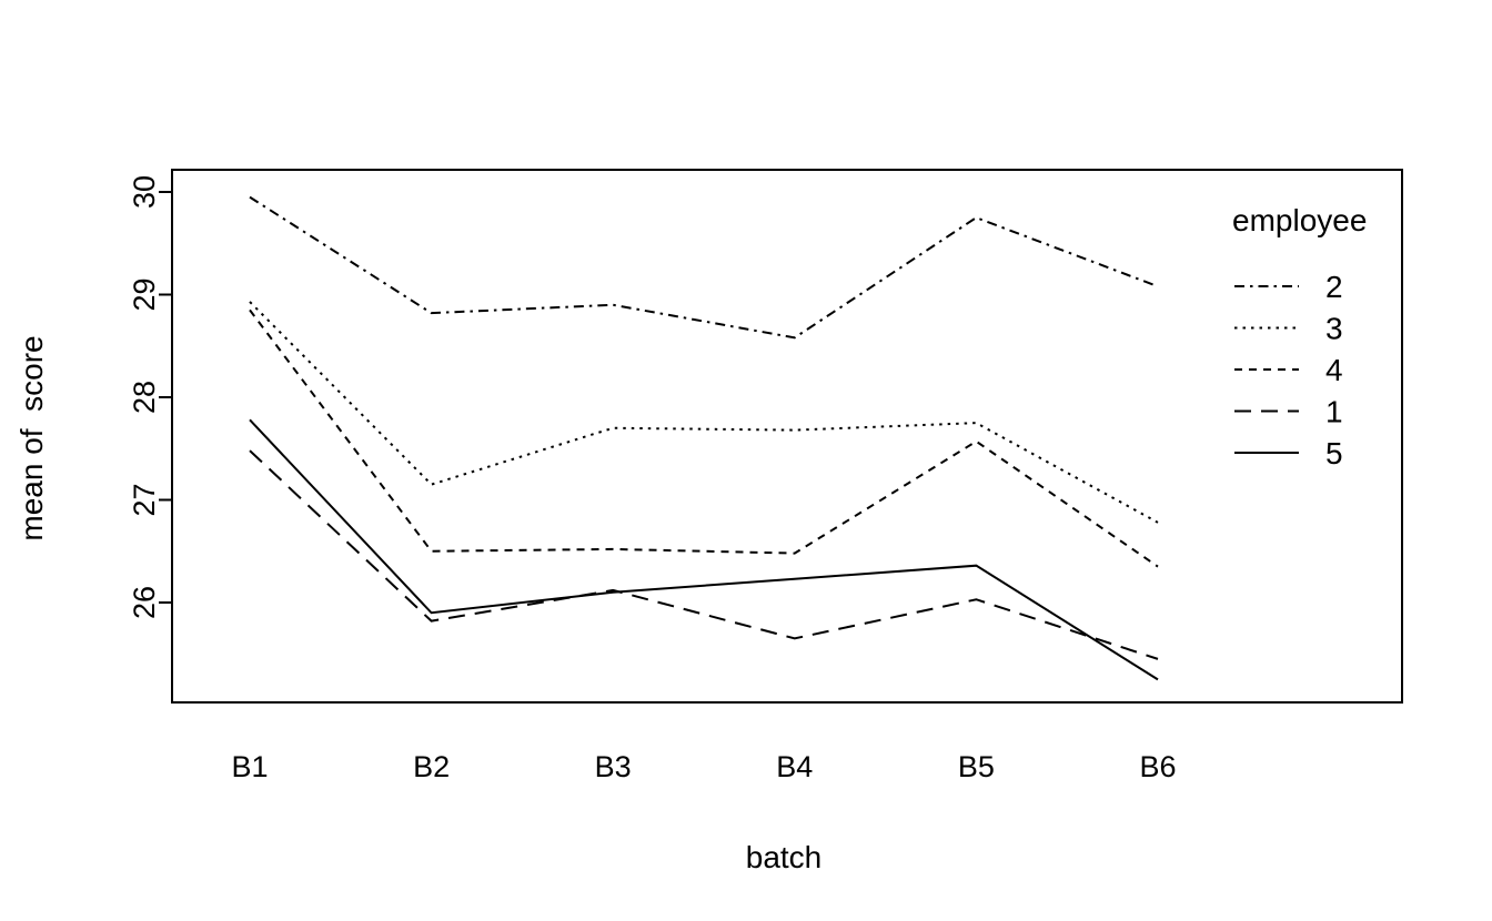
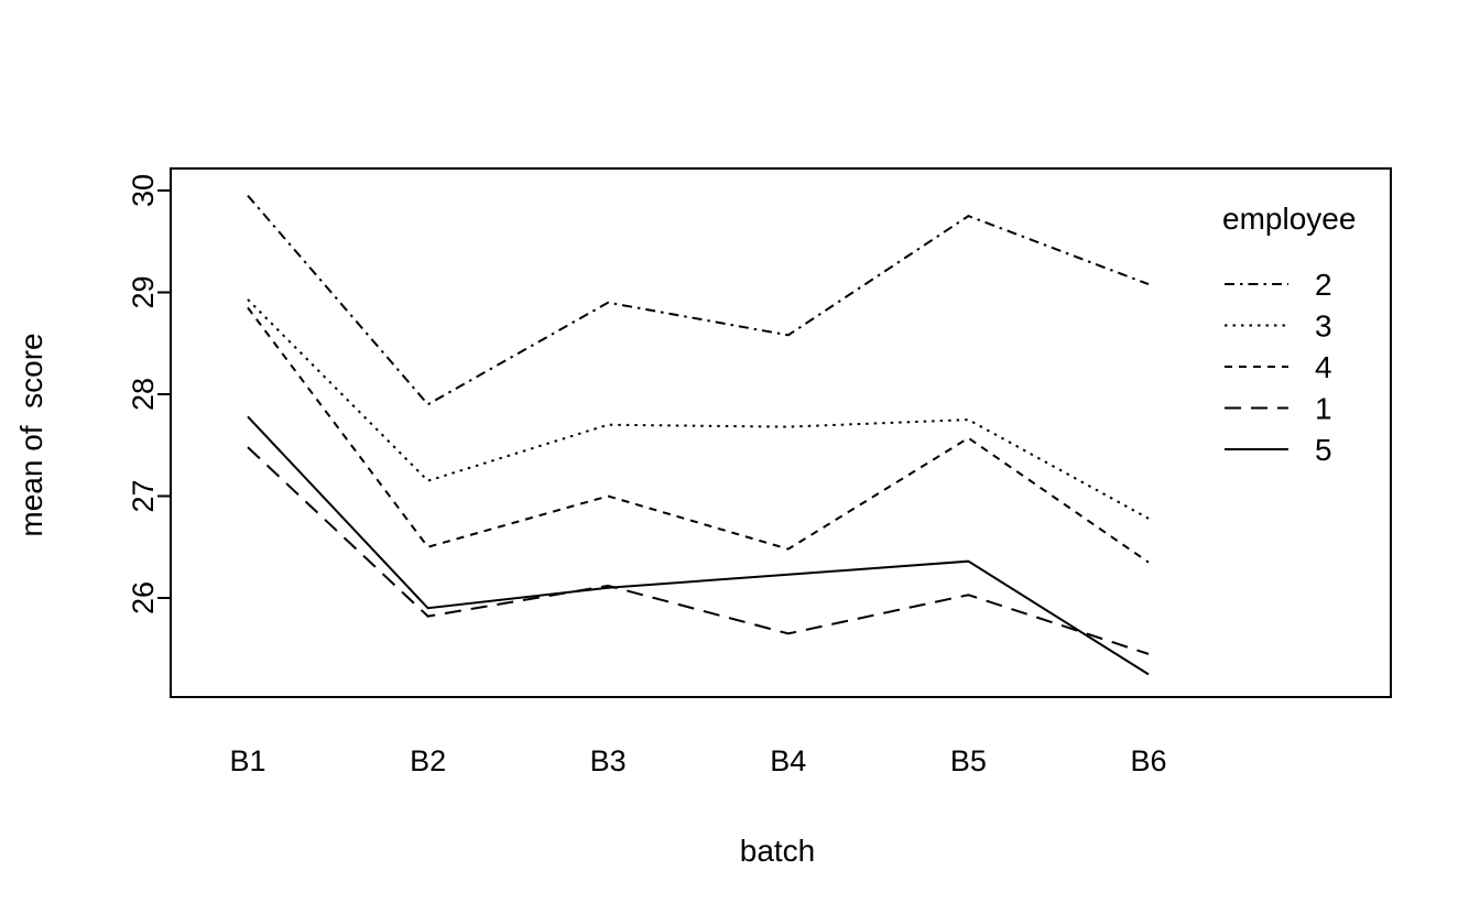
2/B2: 28.8 -> 27.9
4/B3: 26.5 -> 27.0
